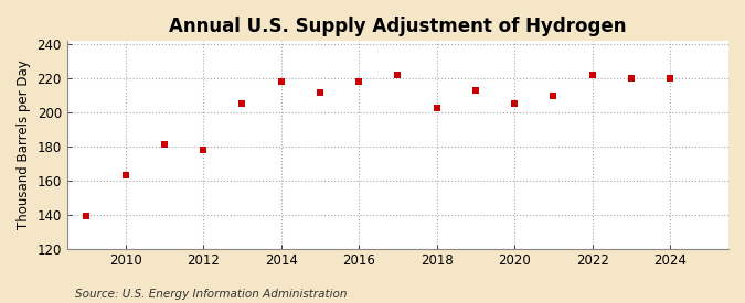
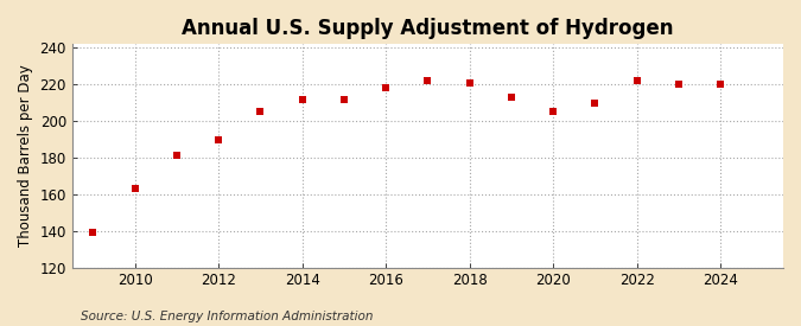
2012: 178 -> 190
2014: 218 -> 212
2018: 203 -> 221
